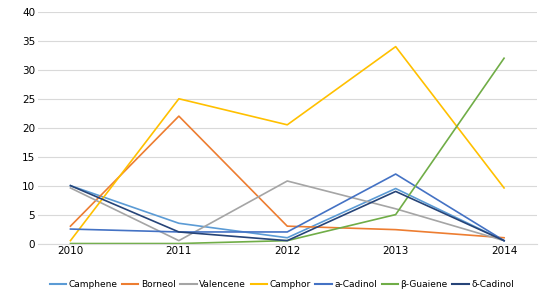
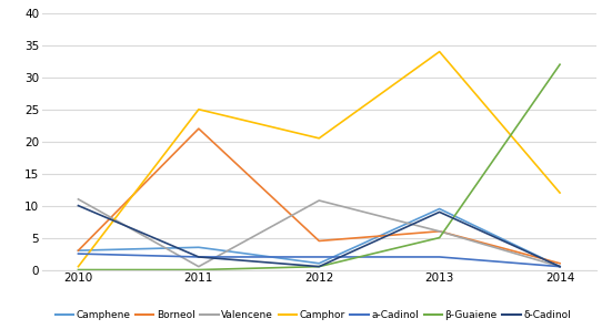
Camphene/2010: 10.0 -> 3.0
Valencene/2010: 9.6 -> 11.0
Borneol/2012: 3.0 -> 4.5
Borneol/2013: 2.4 -> 6.0
a-Cadinol/2013: 12.0 -> 2.0
Camphor/2014: 9.6 -> 12.0
